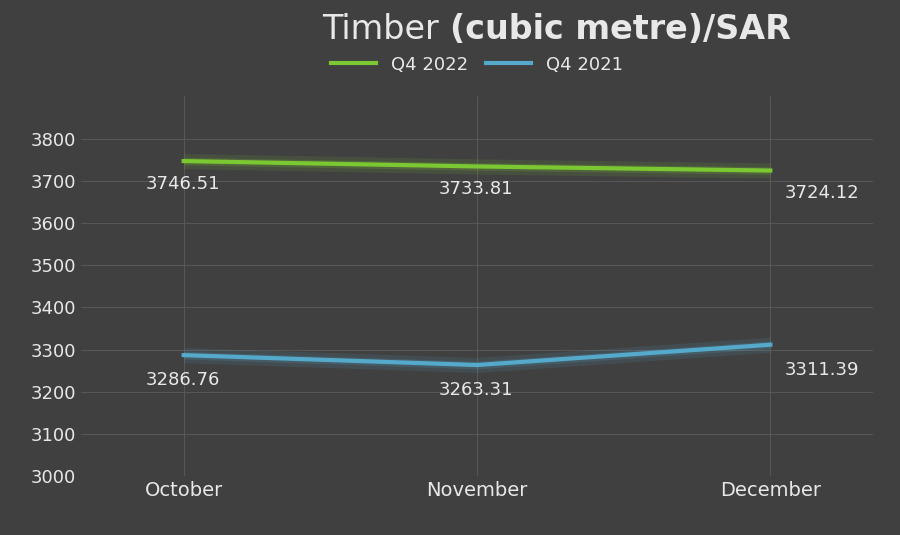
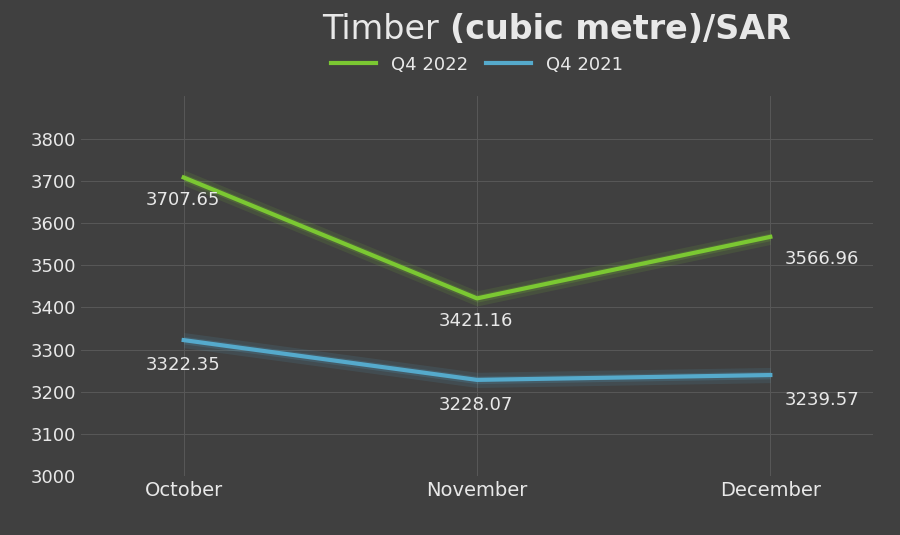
Q4 2022/October: 3746.51 -> 3707.65
Q4 2021/October: 3286.76 -> 3322.35
Q4 2022/November: 3733.81 -> 3421.16
Q4 2021/November: 3263.31 -> 3228.07
Q4 2022/December: 3724.12 -> 3566.96
Q4 2021/December: 3311.39 -> 3239.57
